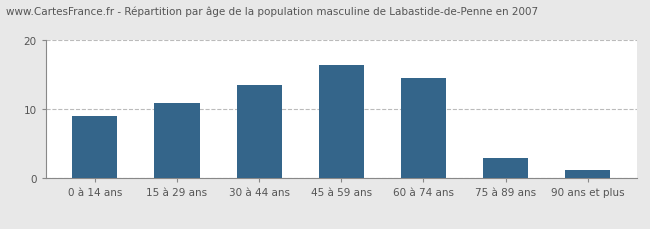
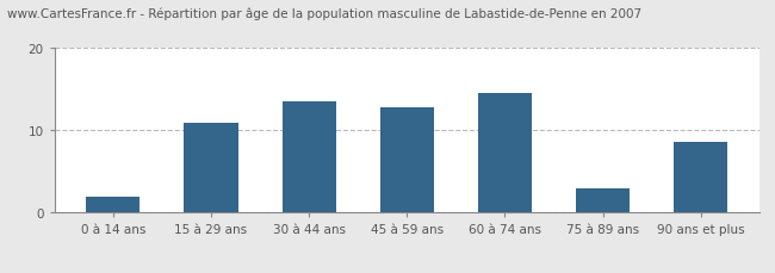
0 à 14 ans: 9.0 -> 2.0
45 à 59 ans: 16.5 -> 12.8
90 ans et plus: 1.2 -> 8.6
